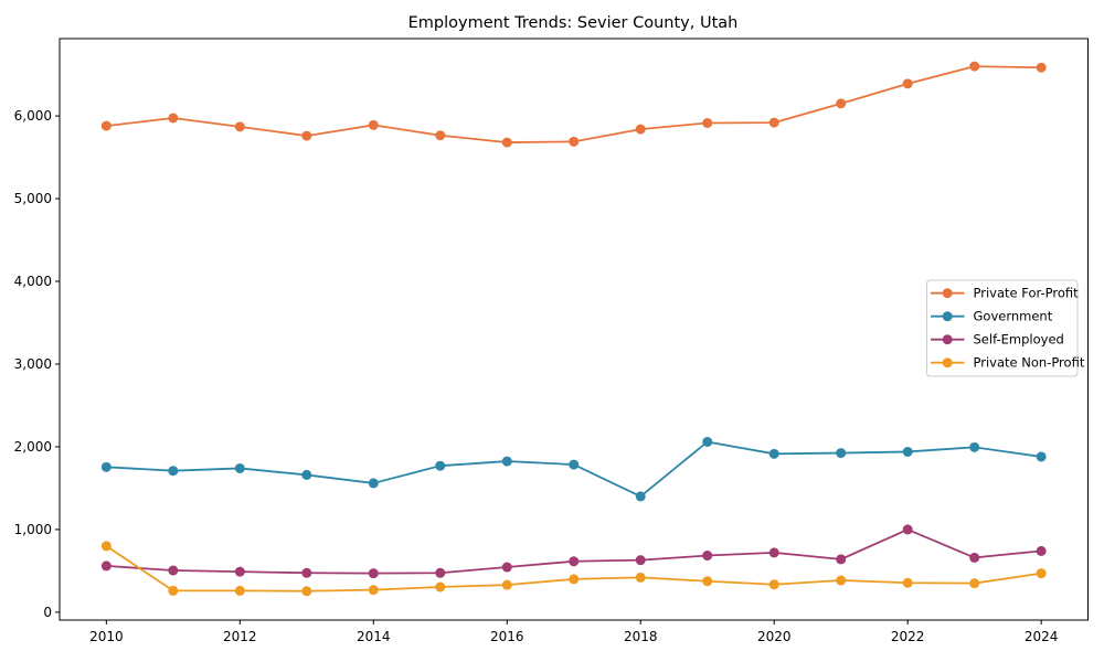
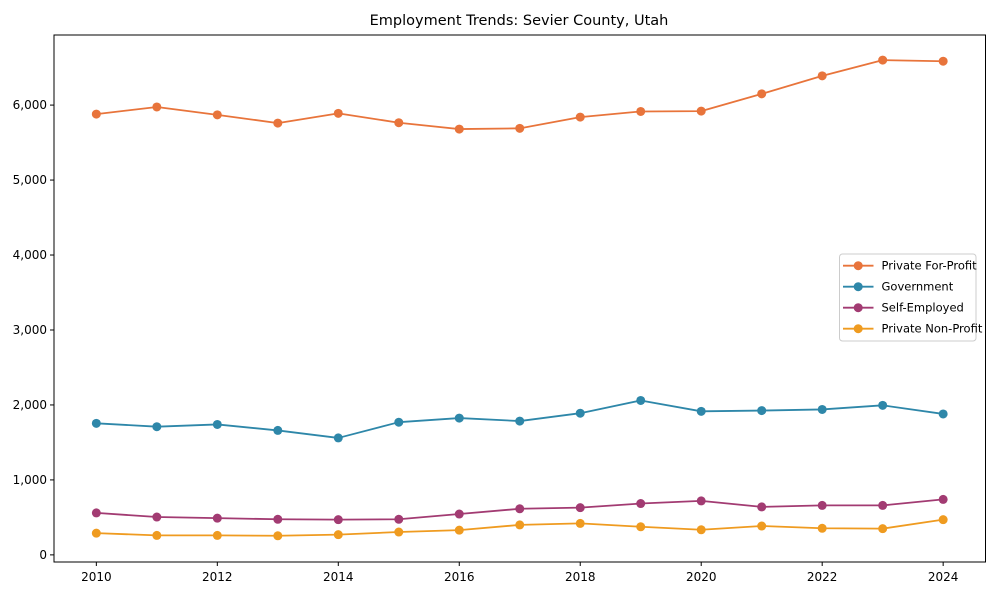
Private Non-Profit/2010: 800 -> 300
Government/2018: 1400 -> 1900
Self-Employed/2022: 1000 -> 700
